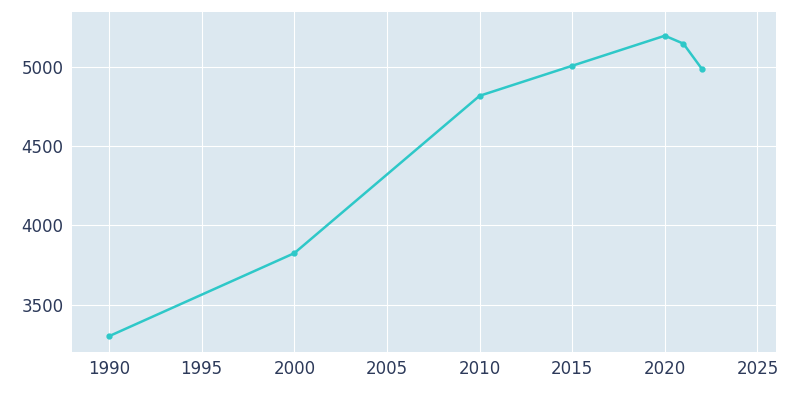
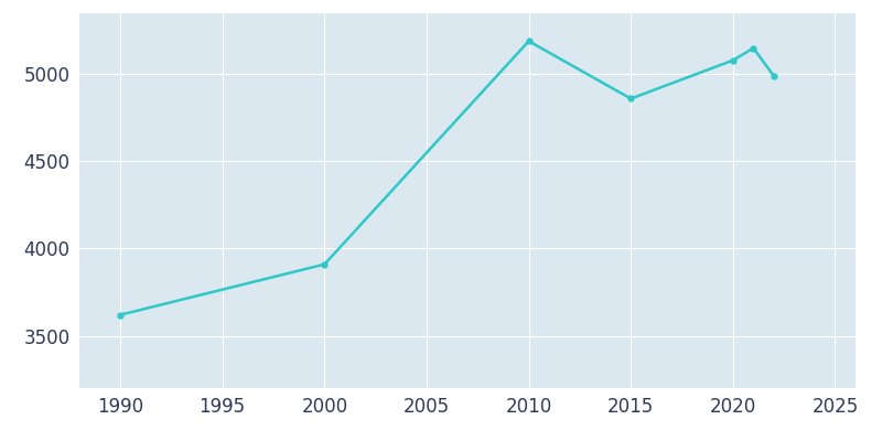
1990: 3300 -> 3620
2000: 3820 -> 3910
2010: 4820 -> 5190
2015: 5010 -> 4860
2020: 5200 -> 5080
